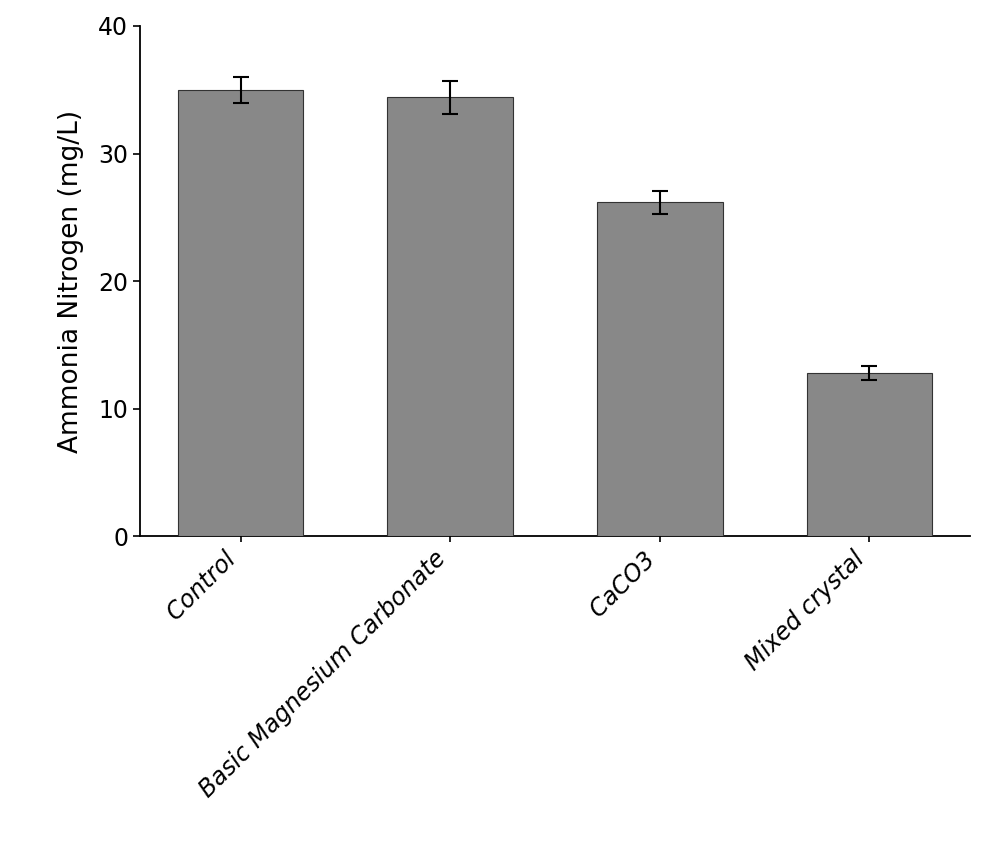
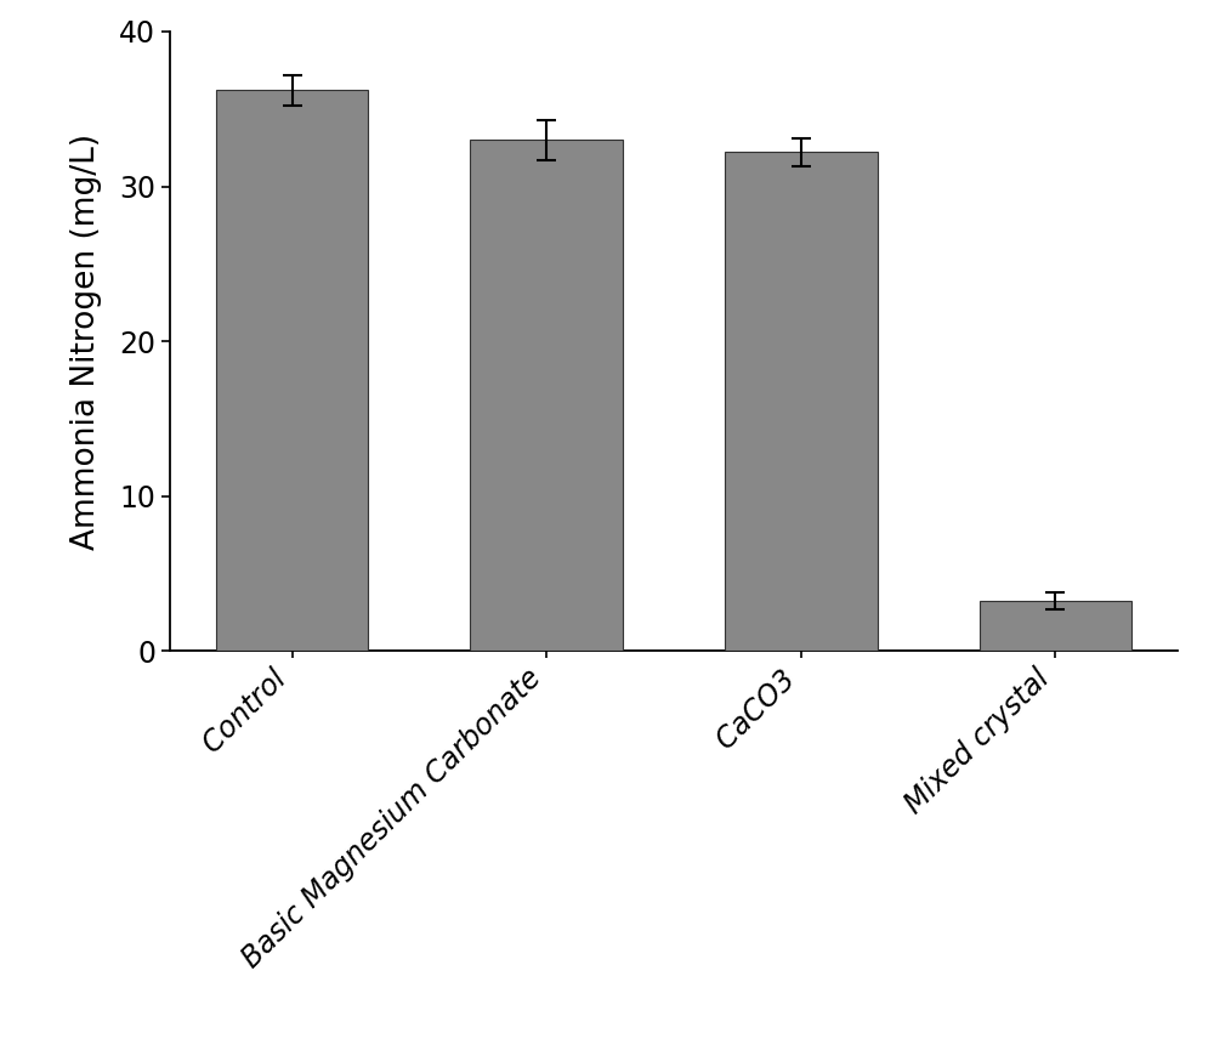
Control: 35.0 -> 36.2
Basic Magnesium Carbonate: 34.4 -> 33.0
CaCO3: 26.2 -> 32.2
Mixed crystal: 12.8 -> 3.2
